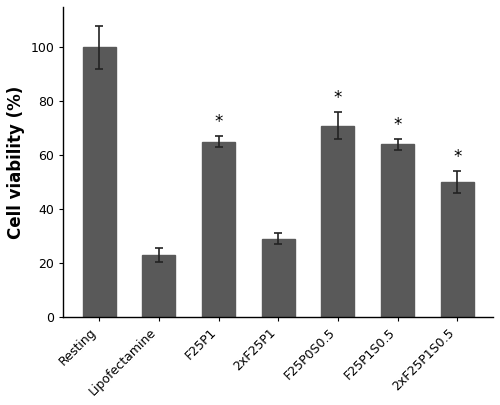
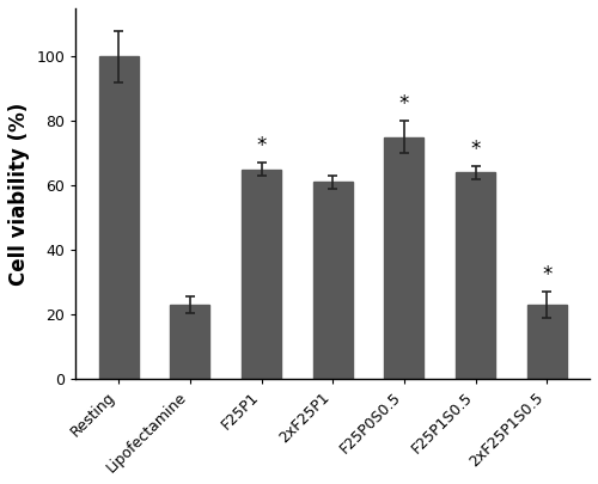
2xF25P1: 29 -> 61
F25P0S0.5: 71 -> 75
2xF25P1S0.5: 50 -> 23
